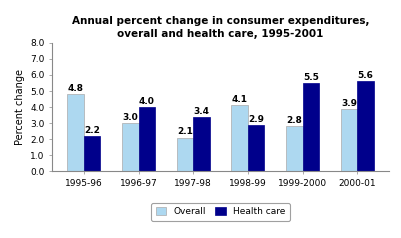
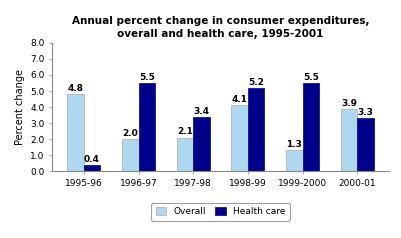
Health care/1995-96: 2.2 -> 0.4
Overall/1996-97: 3.0 -> 2.0
Health care/1996-97: 4.0 -> 5.5
Health care/1998-99: 2.9 -> 5.2
Overall/1999-2000: 2.8 -> 1.3
Health care/2000-01: 5.6 -> 3.3
